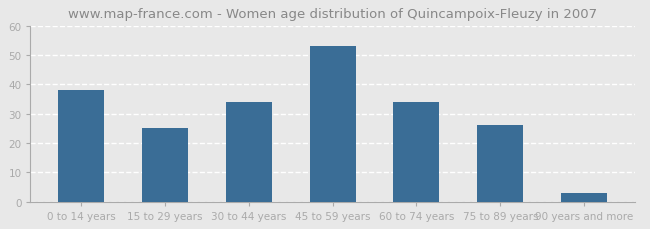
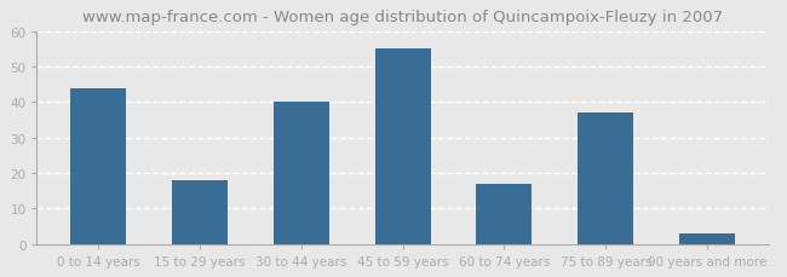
0 to 14 years: 38 -> 44
15 to 29 years: 25 -> 18
30 to 44 years: 34 -> 40
45 to 59 years: 53 -> 55
60 to 74 years: 34 -> 17
75 to 89 years: 26 -> 37
